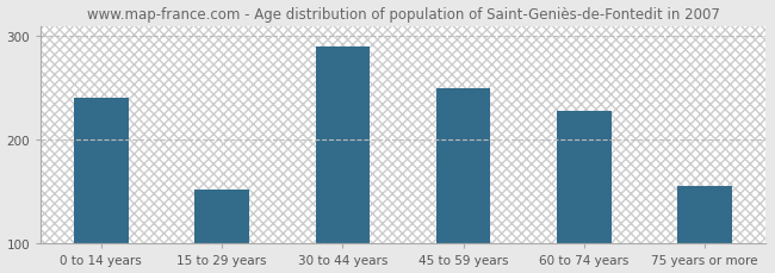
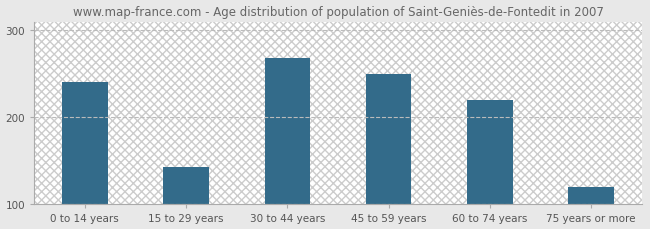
15 to 29 years: 152 -> 143
30 to 44 years: 290 -> 268
60 to 74 years: 228 -> 220
75 years or more: 156 -> 120
